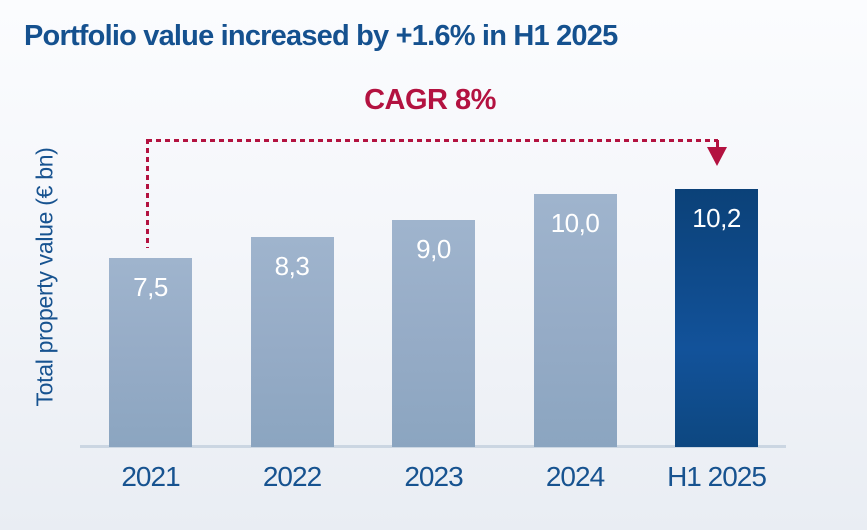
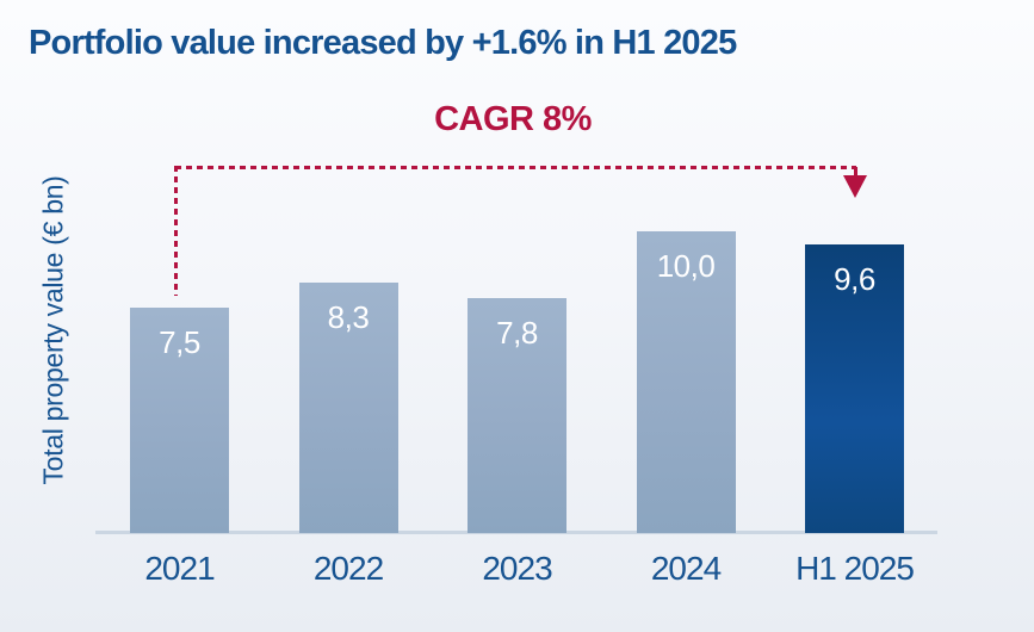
2023: 9,0 -> 7,8
H1 2025: 10,2 -> 9,6
